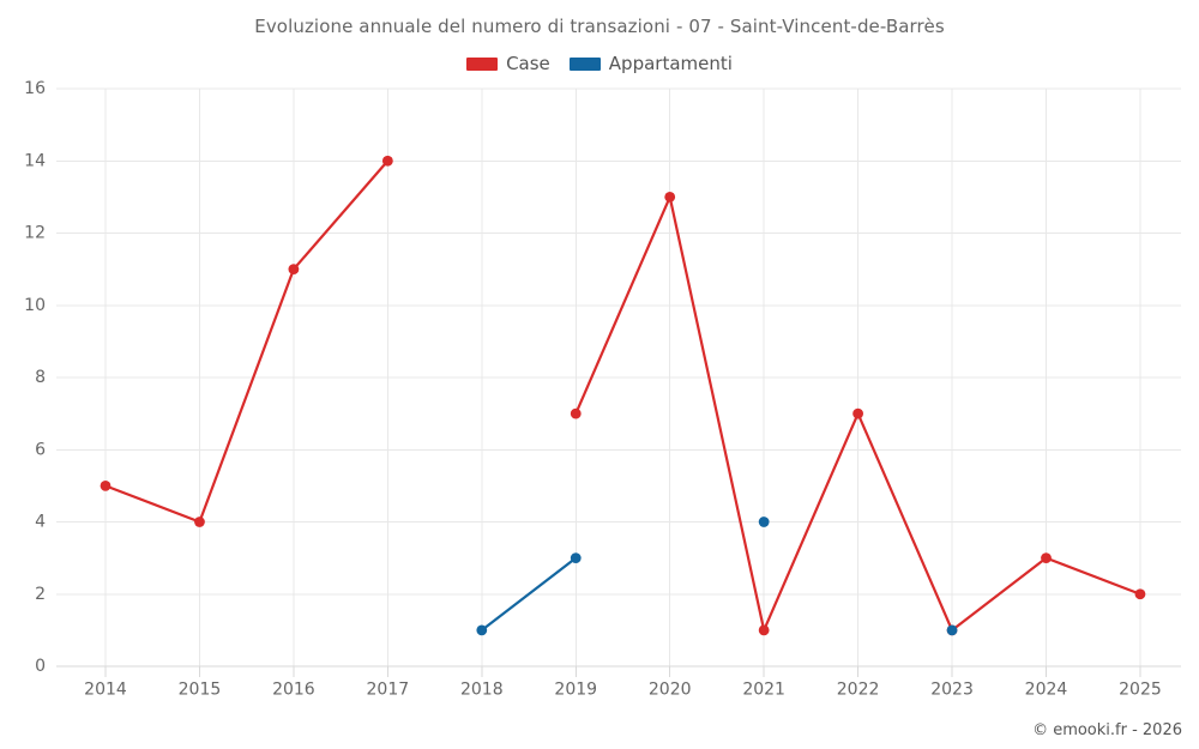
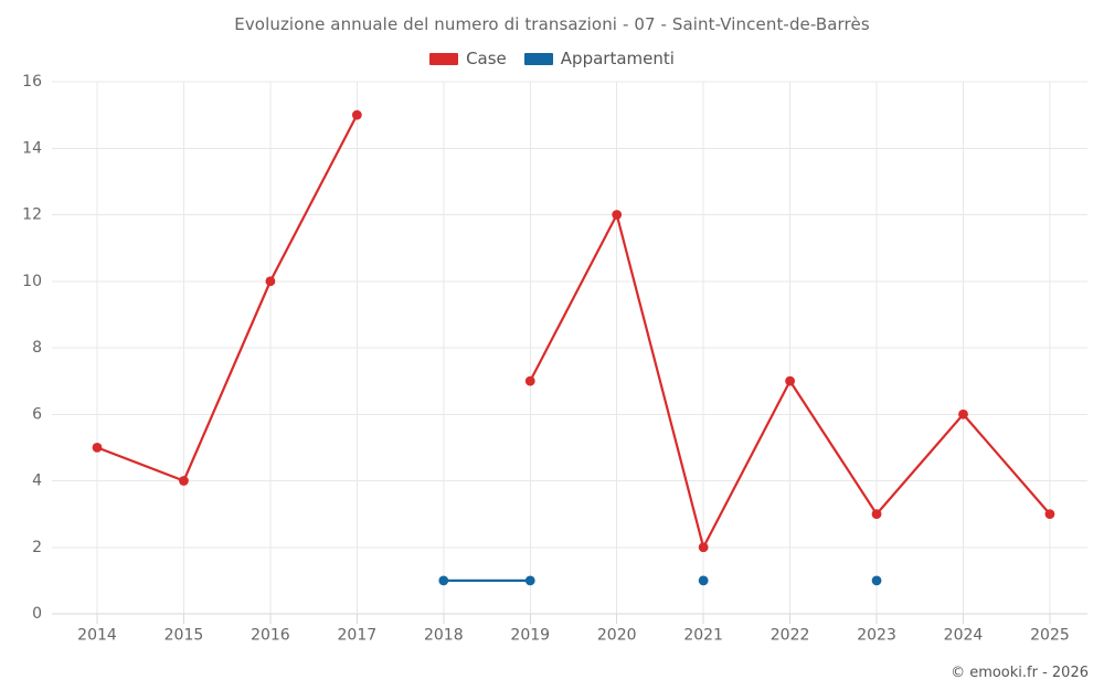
Case/2016: 11 -> 10
Case/2017: 14 -> 15
Appartamenti/2019: 3 -> 1
Case/2020: 13 -> 12
Case/2021: 1 -> 2
Appartamenti/2021: 4 -> 1
Case/2023: 1 -> 3
Case/2024: 3 -> 6
Case/2025: 2 -> 3
